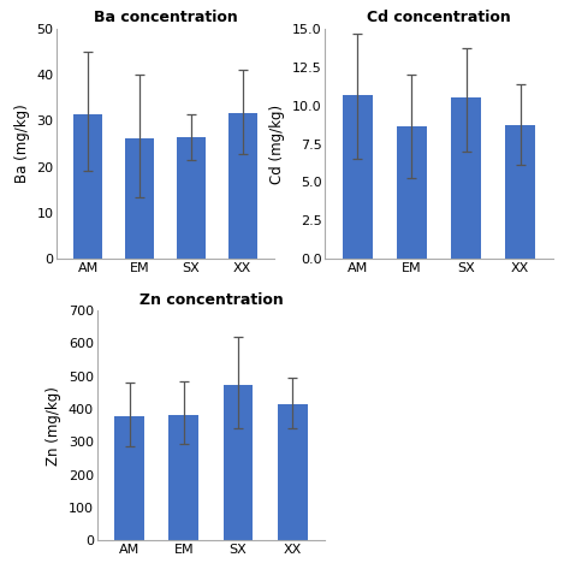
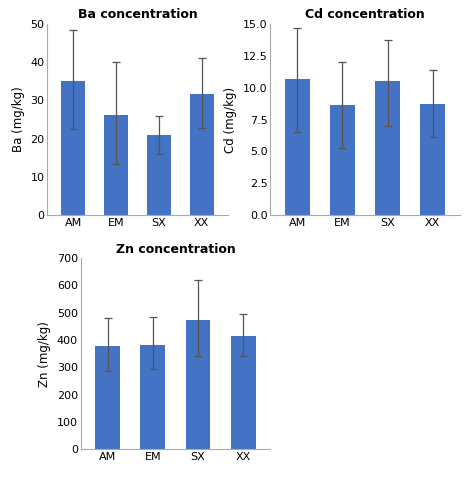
Ba concentration/AM: 31.5 -> 35.0
Ba concentration/SX: 26.5 -> 21.0
